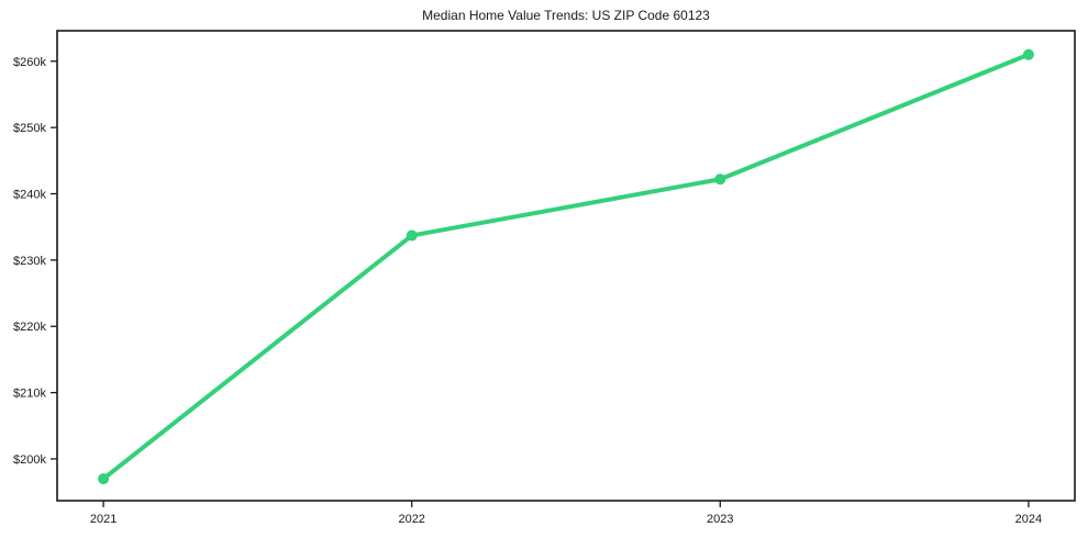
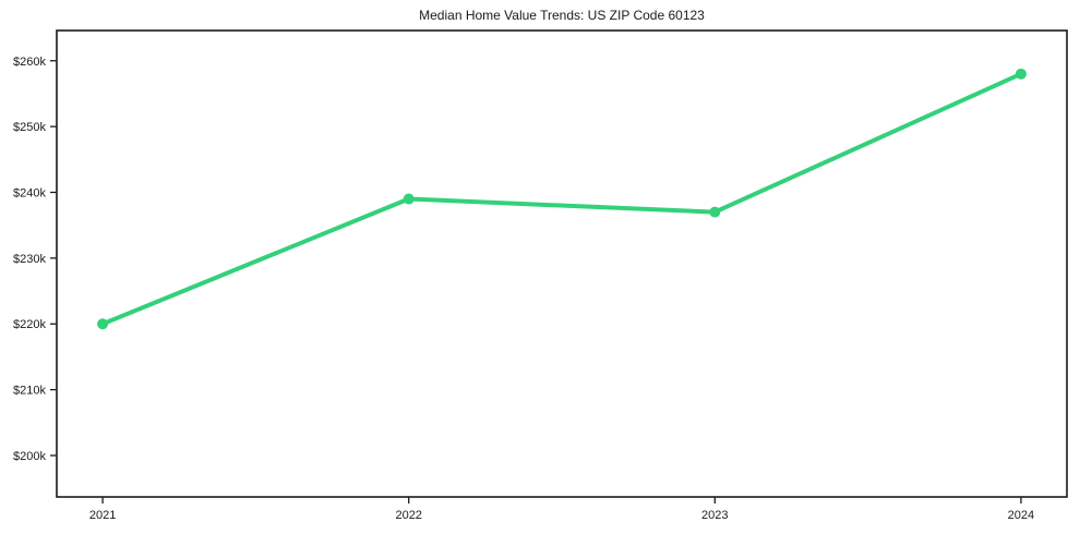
2021: $197k -> $220k
2022: $234k -> $239k
2023: $242k -> $237k
2024: $261k -> $258k
